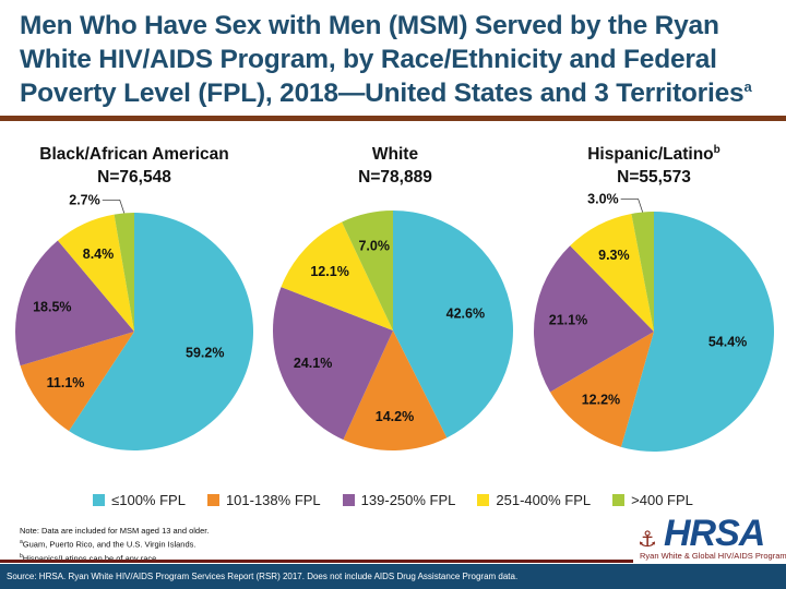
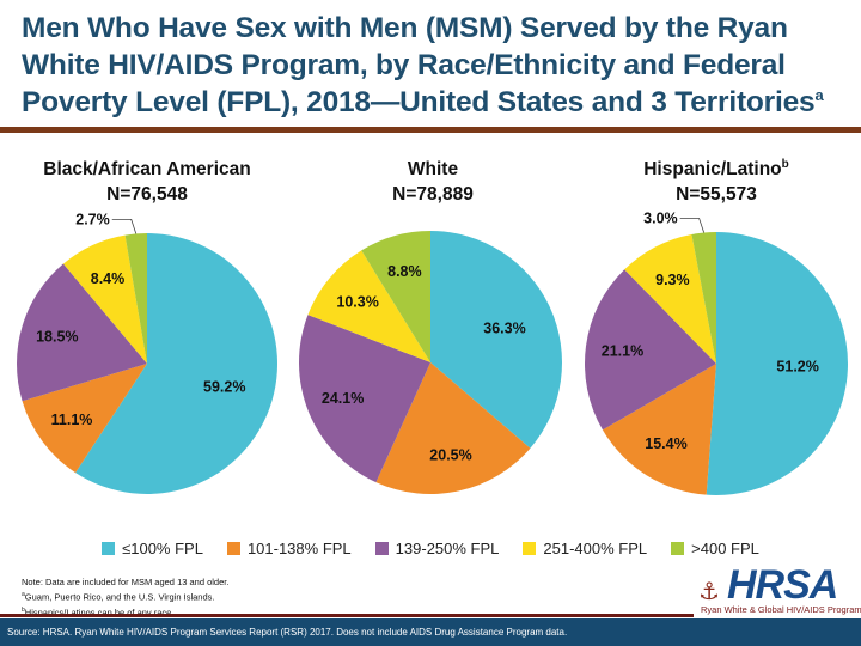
White/≤100% FPL: 42.6% -> 36.3%
White/101-138% FPL: 14.2% -> 20.5%
White/251-400% FPL: 12.1% -> 10.3%
White/>400 FPL: 7.0% -> 8.8%
Hispanic/Latino/≤100% FPL: 54.4% -> 51.2%
Hispanic/Latino/101-138% FPL: 12.2% -> 15.4%
